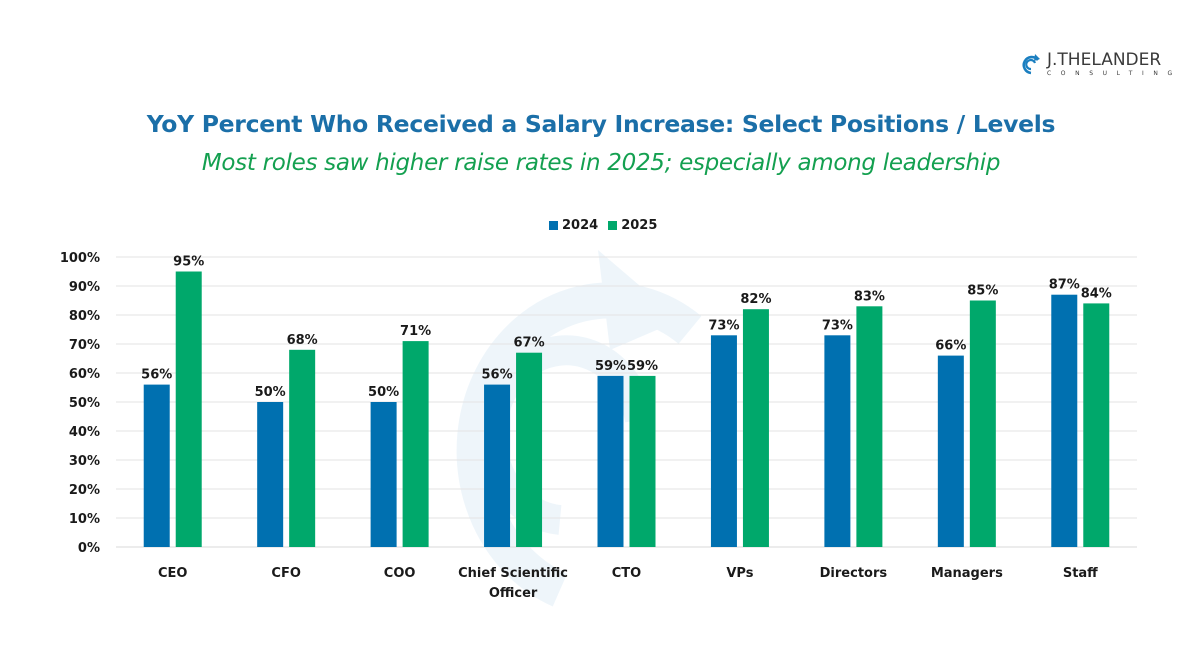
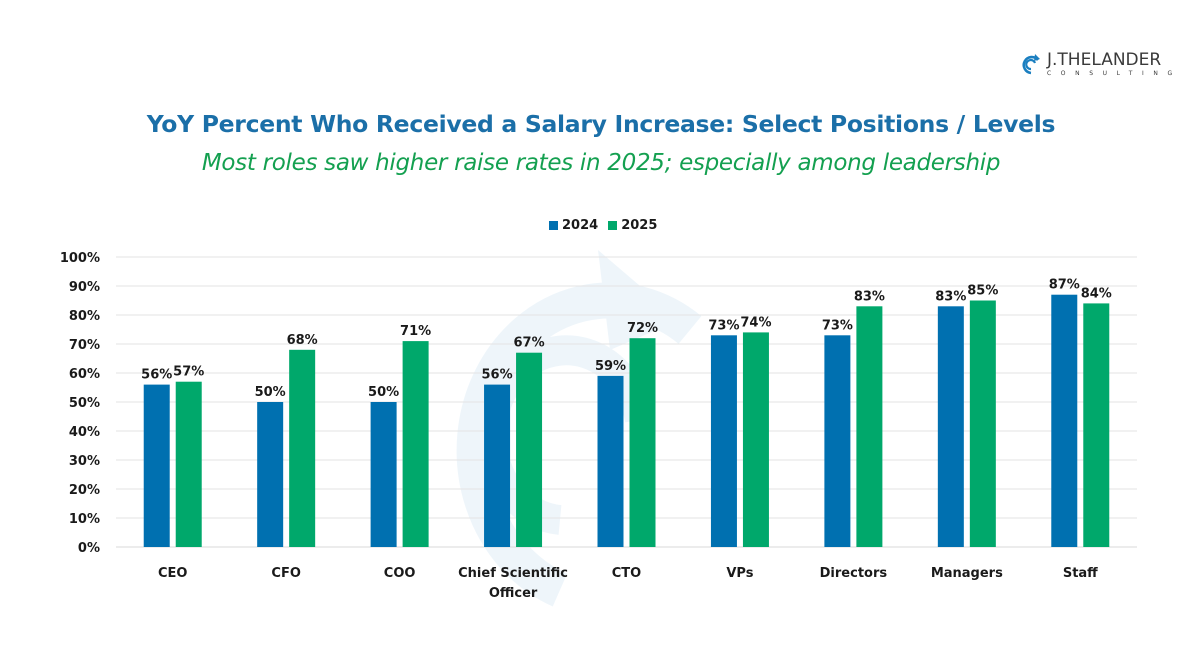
2025/CEO: 95% -> 57%
2025/CTO: 59% -> 72%
2025/VPs: 82% -> 74%
2024/Managers: 66% -> 83%
